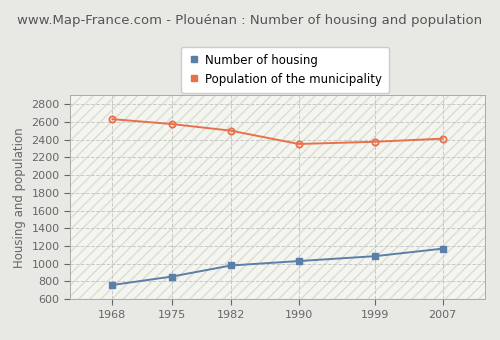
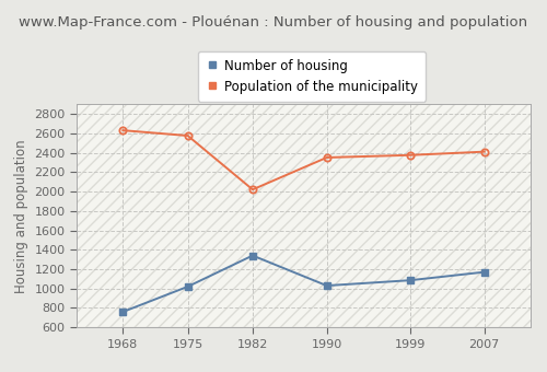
Number of housing/1975: 860 -> 1020
Number of housing/1982: 980 -> 1340
Population of the municipality/1982: 2500 -> 2020
